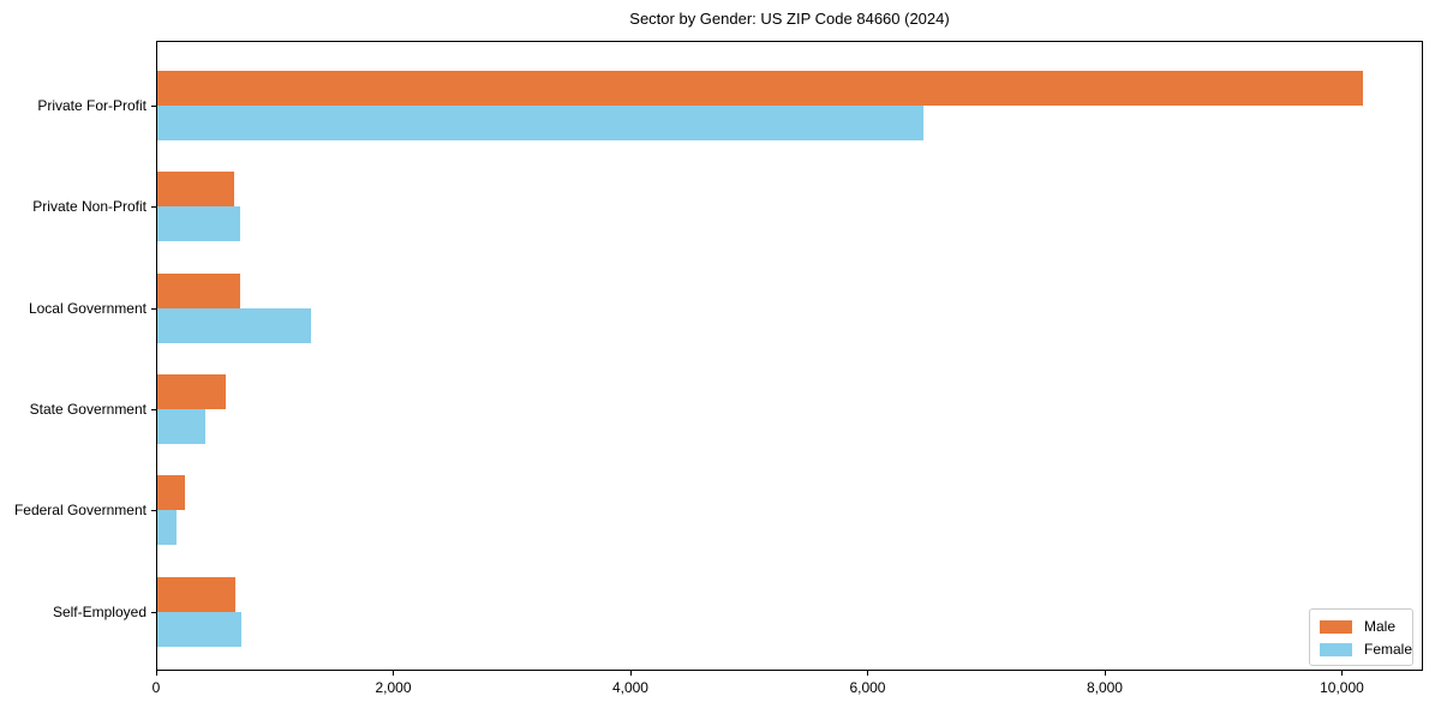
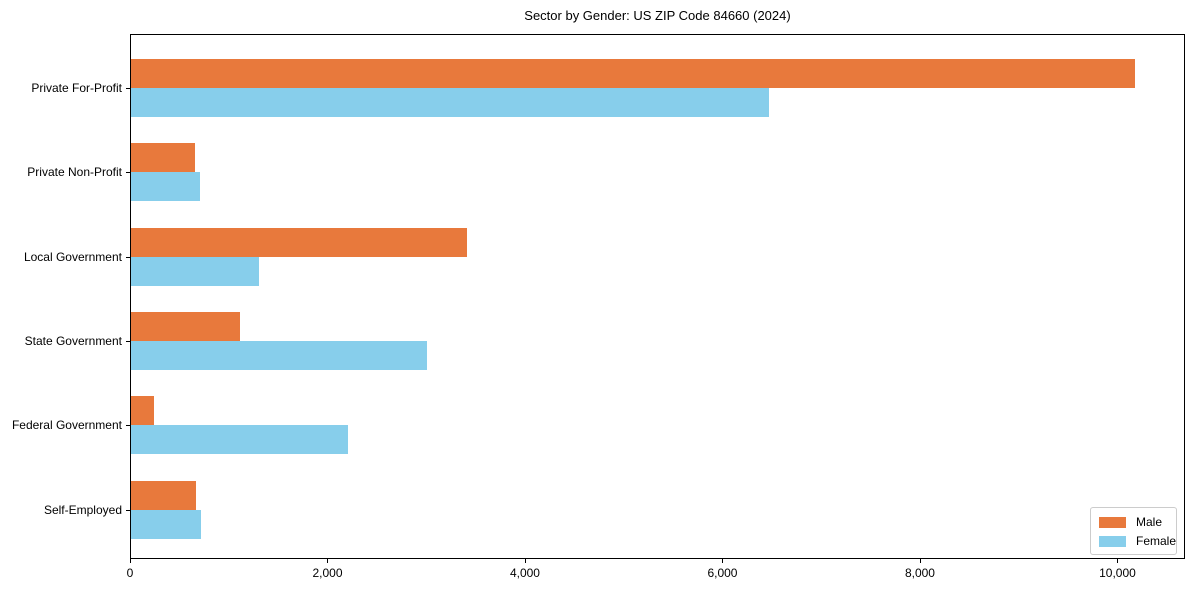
Male/Local Government: 700 -> 3400
Male/State Government: 600 -> 1100
Female/State Government: 400 -> 3000
Female/Federal Government: 200 -> 2200
